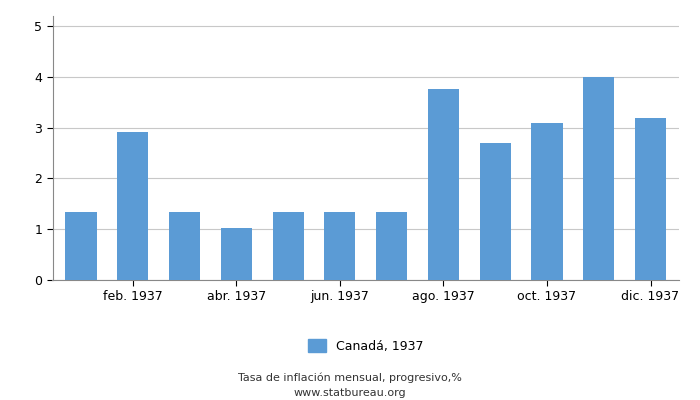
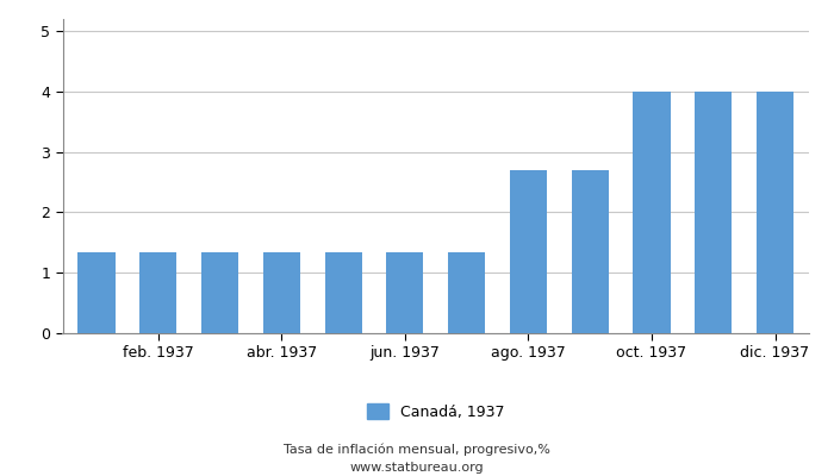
feb. 1937: 2.92 -> 1.33
abr. 1937: 1.02 -> 1.33
ago. 1937: 3.76 -> 2.70
oct. 1937: 3.10 -> 4.00
dic. 1937: 3.20 -> 4.00
